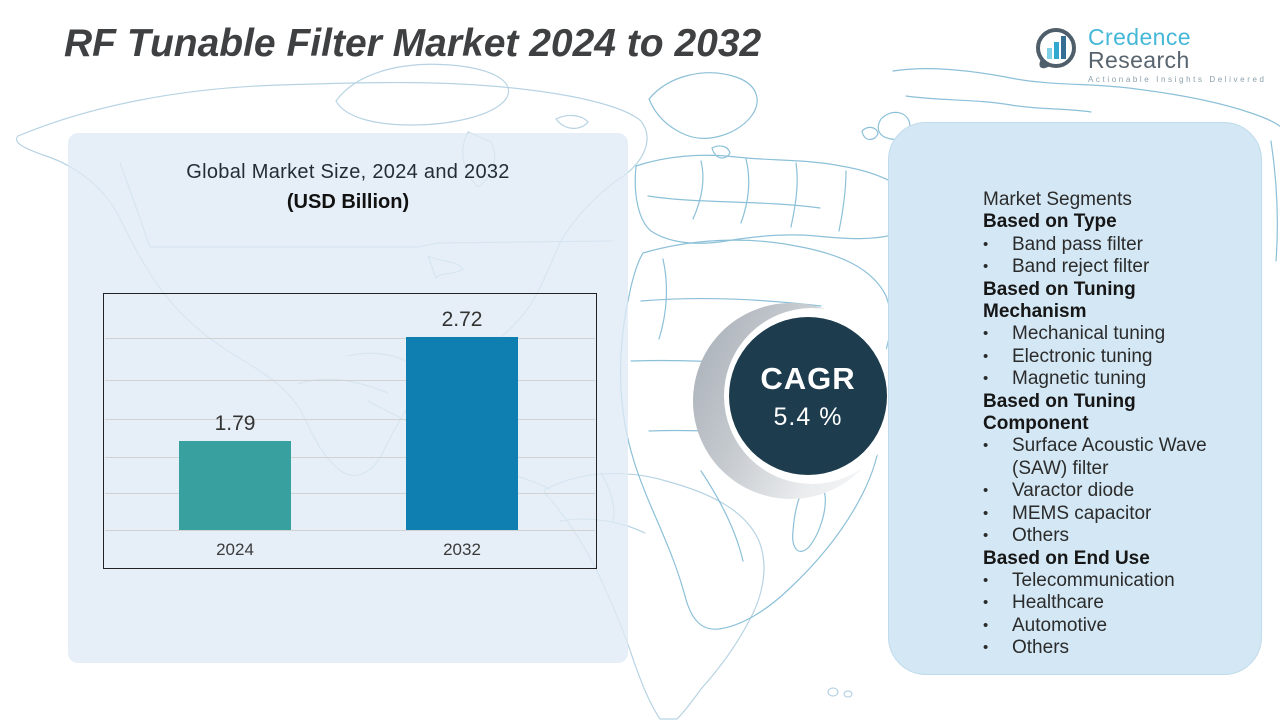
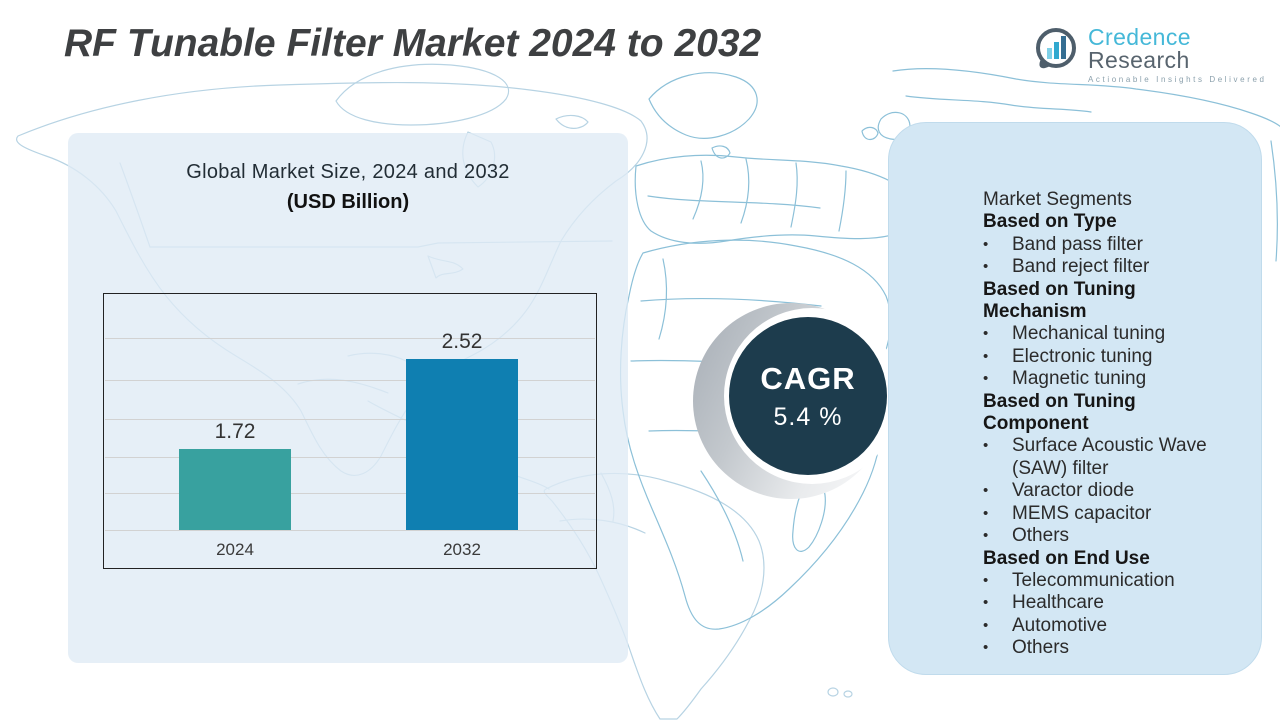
2024: 1.79 -> 1.72
2032: 2.72 -> 2.52
